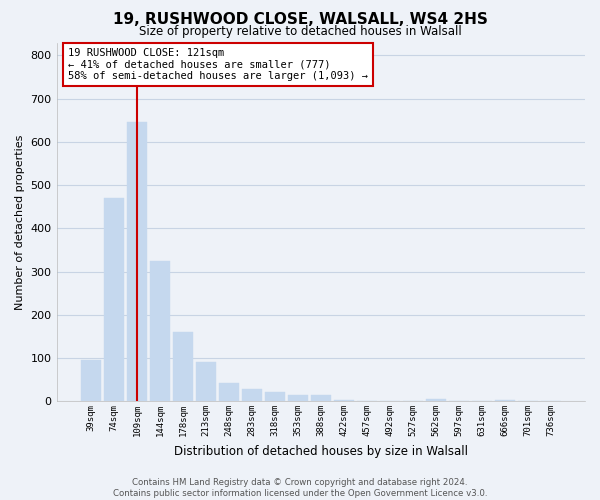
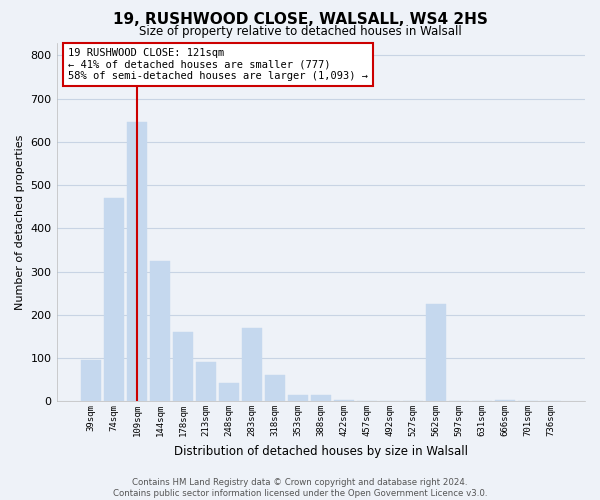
283sqm: 28 -> 170
318sqm: 22 -> 60
562sqm: 6 -> 225
